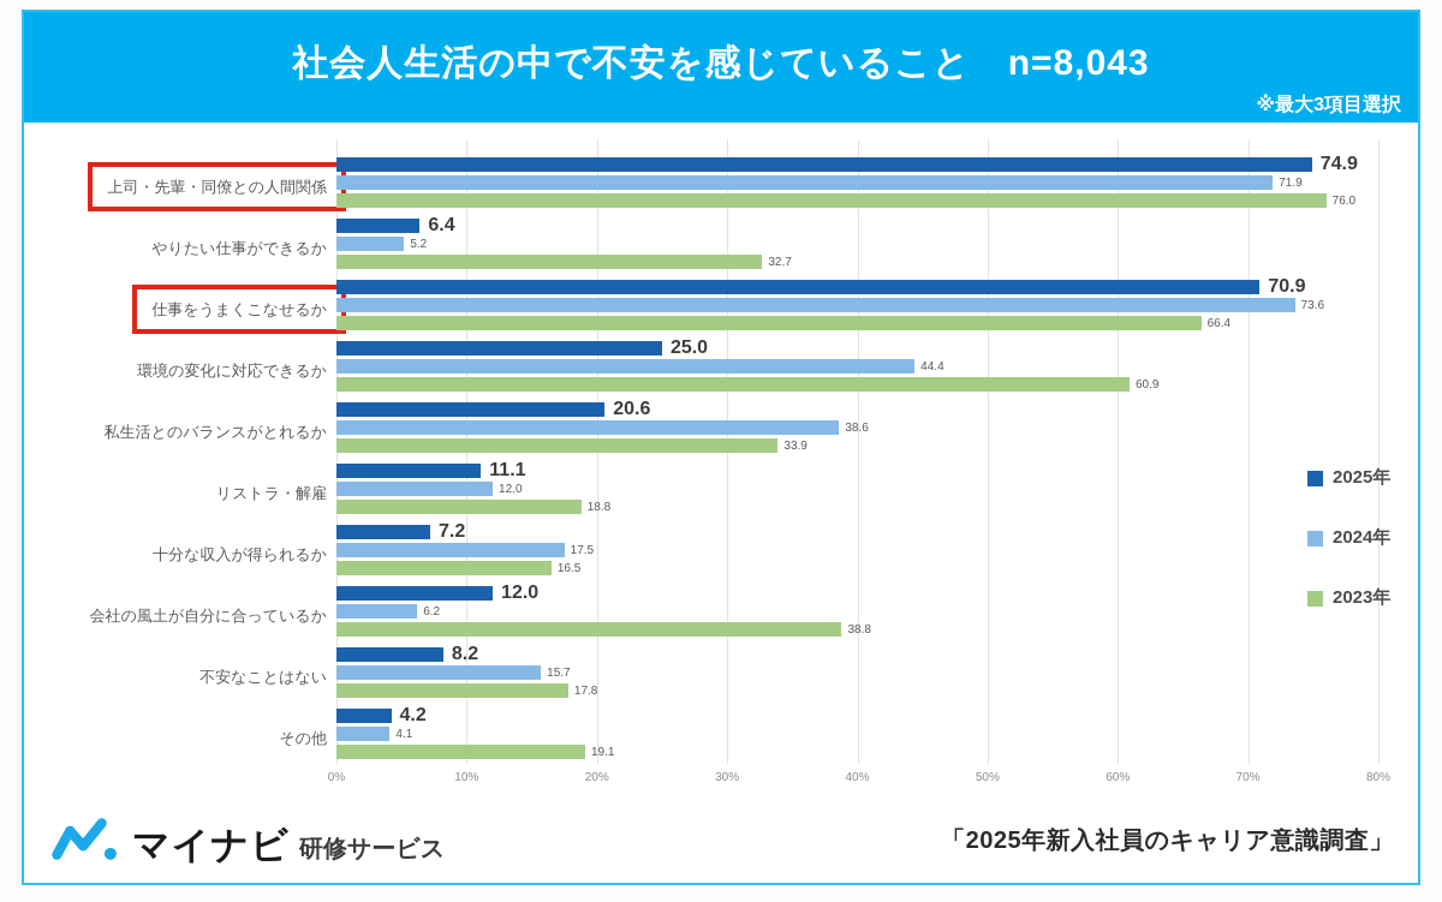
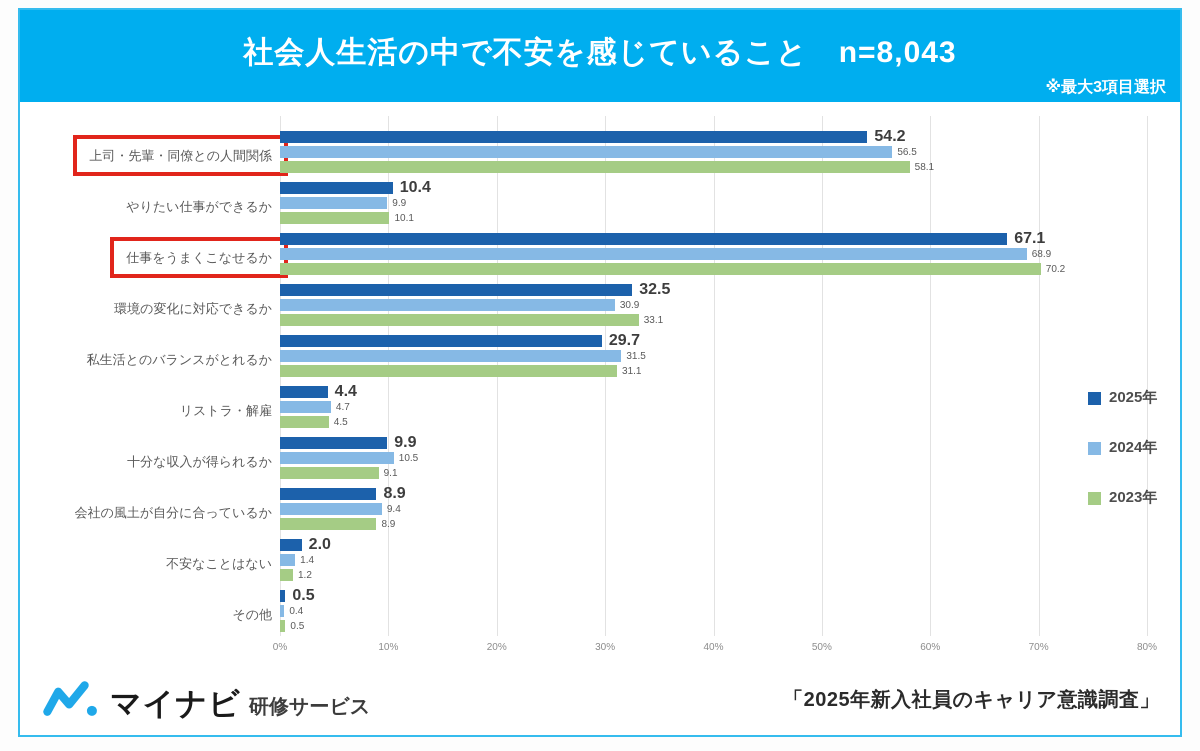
2025年/上司・先輩・同僚との人間関係: 74.9 -> 54.2
2024年/上司・先輩・同僚との人間関係: 71.9 -> 56.5
2023年/上司・先輩・同僚との人間関係: 76.0 -> 58.1
2025年/やりたい仕事ができるか: 6.4 -> 10.4
2024年/やりたい仕事ができるか: 5.2 -> 9.9
2023年/やりたい仕事ができるか: 32.7 -> 10.1
2025年/仕事をうまくこなせるか: 70.9 -> 67.1
2024年/仕事をうまくこなせるか: 73.6 -> 68.9
2023年/仕事をうまくこなせるか: 66.4 -> 70.2
2025年/環境の変化に対応できるか: 25.0 -> 32.5
2024年/環境の変化に対応できるか: 44.4 -> 30.9
2023年/環境の変化に対応できるか: 60.9 -> 33.1
2025年/私生活とのバランスがとれるか: 20.6 -> 29.7
2024年/私生活とのバランスがとれるか: 38.6 -> 31.5
2023年/私生活とのバランスがとれるか: 33.9 -> 31.1
2025年/リストラ・解雇: 11.1 -> 4.4
2024年/リストラ・解雇: 12.0 -> 4.7
2023年/リストラ・解雇: 18.8 -> 4.5
2025年/十分な収入が得られるか: 7.2 -> 9.9
2024年/十分な収入が得られるか: 17.5 -> 10.5
2023年/十分な収入が得られるか: 16.5 -> 9.1
2025年/会社の風土が自分に合っているか: 12.0 -> 8.9
2024年/会社の風土が自分に合っているか: 6.2 -> 9.4
2023年/会社の風土が自分に合っているか: 38.8 -> 8.9
2025年/不安なことはない: 8.2 -> 2.0
2024年/不安なことはない: 15.7 -> 1.4
2023年/不安なことはない: 17.8 -> 1.2
2025年/その他: 4.2 -> 0.5
2024年/その他: 4.1 -> 0.4
2023年/その他: 19.1 -> 0.5
